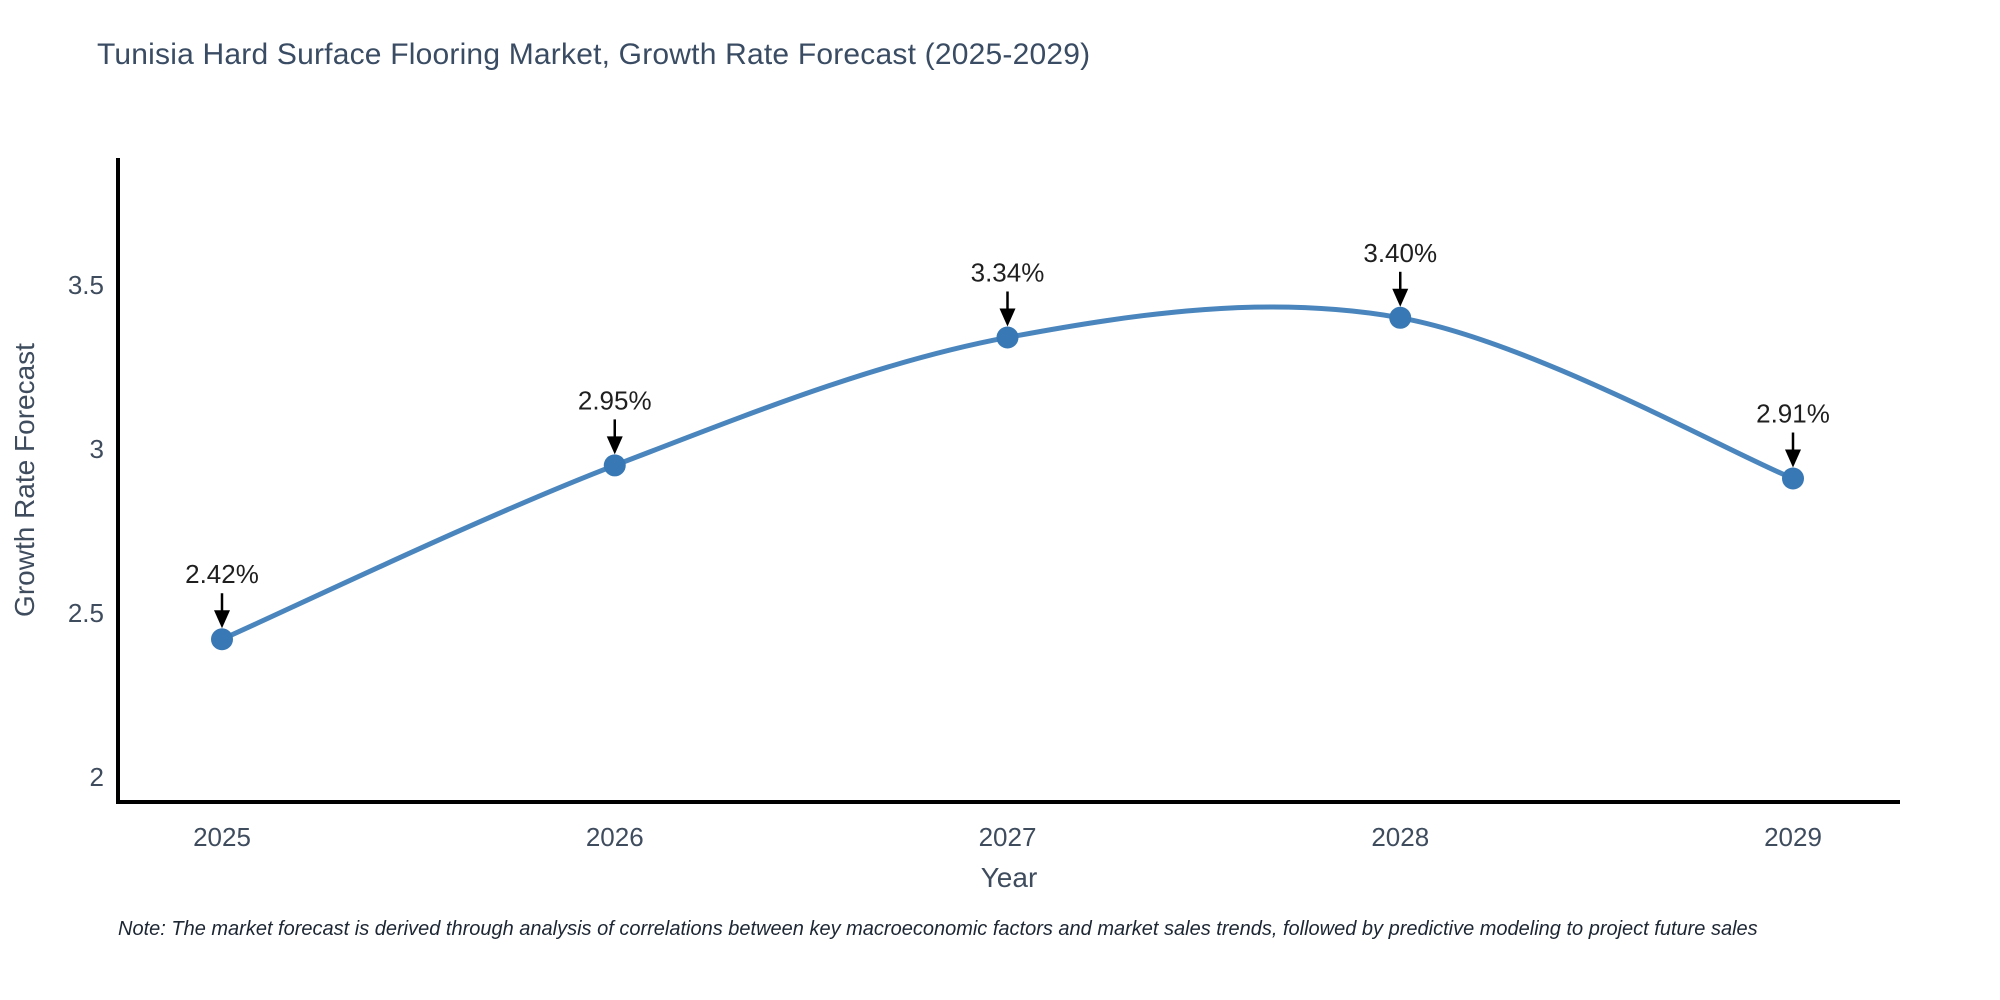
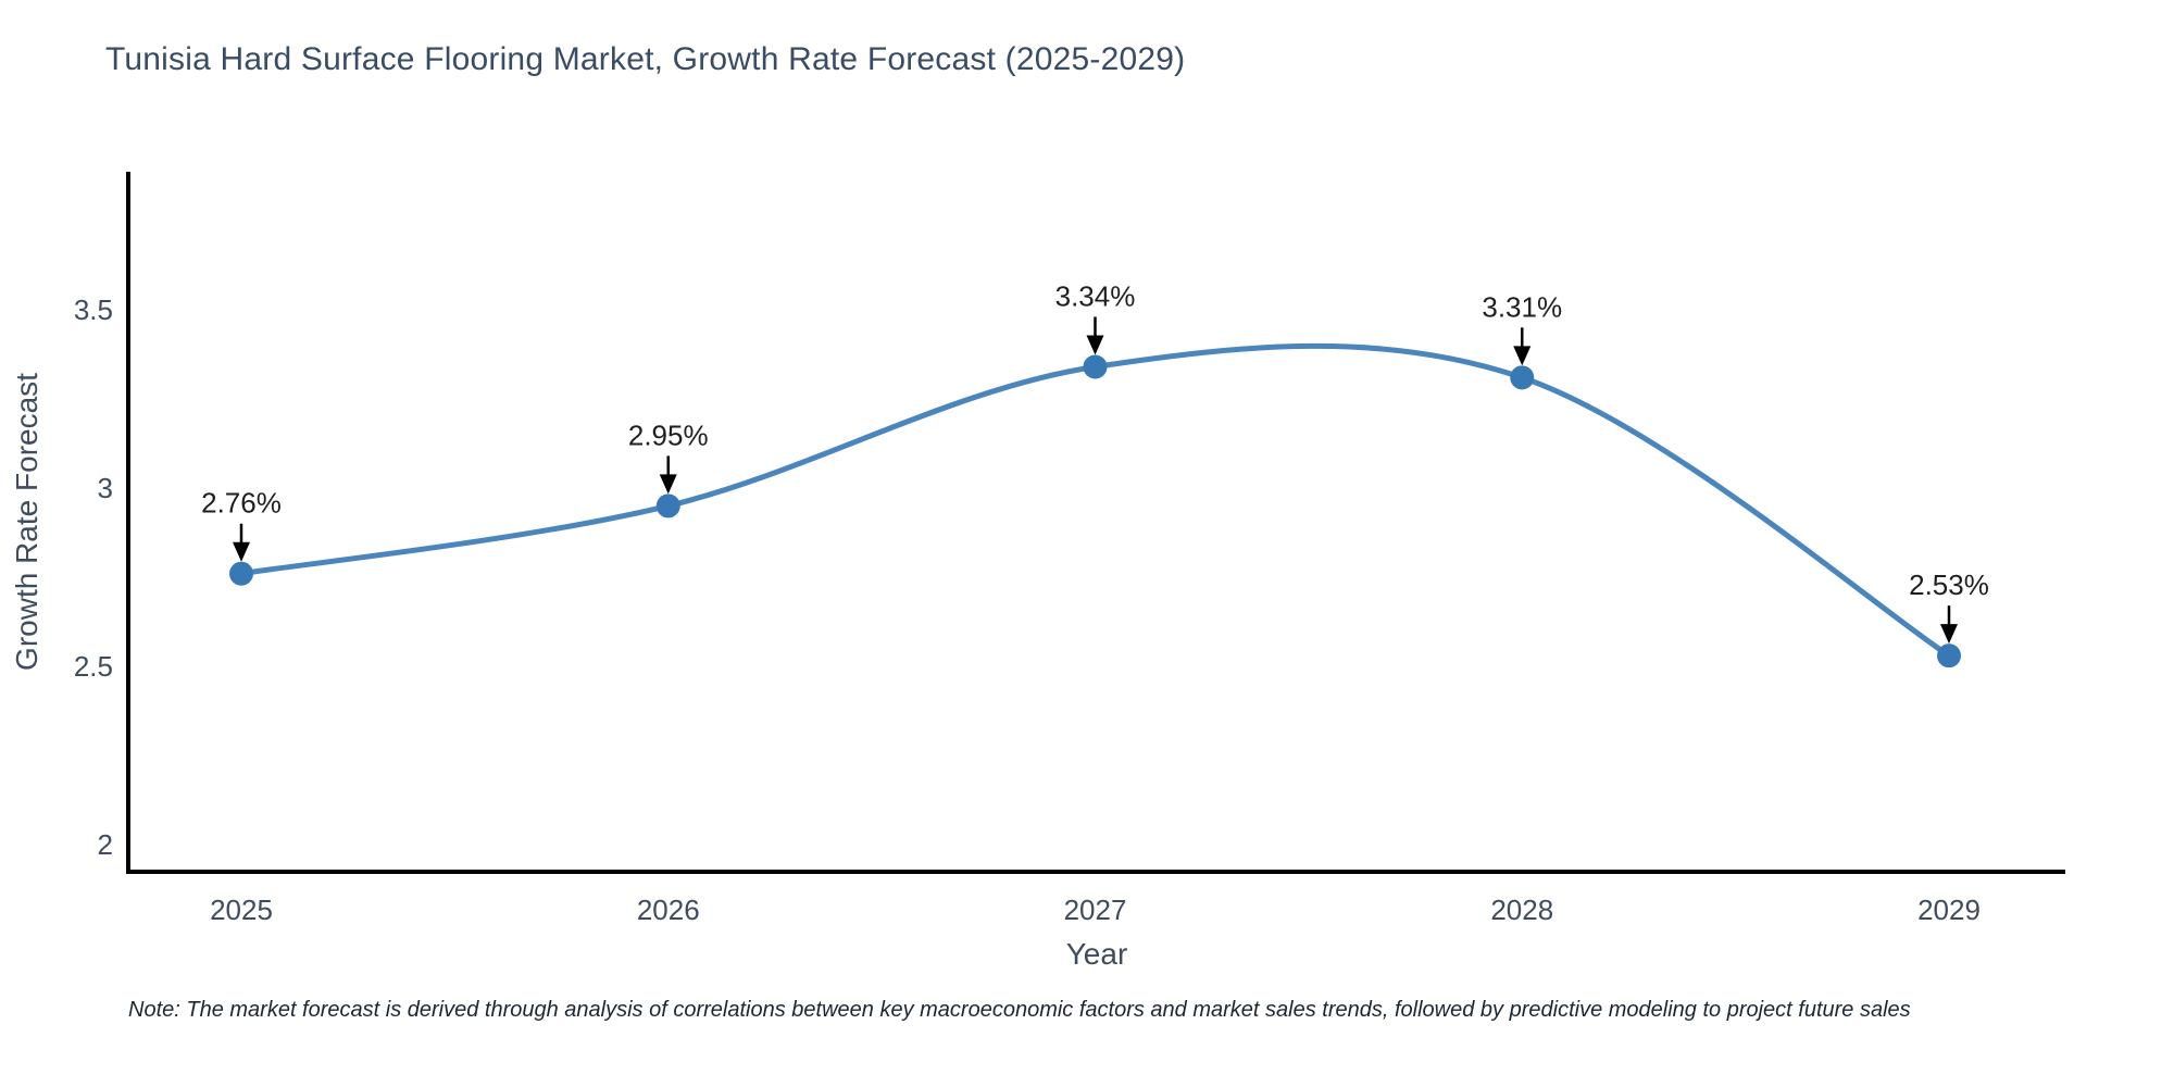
2025: 2.42% -> 2.76%
2028: 3.40% -> 3.31%
2029: 2.91% -> 2.53%
